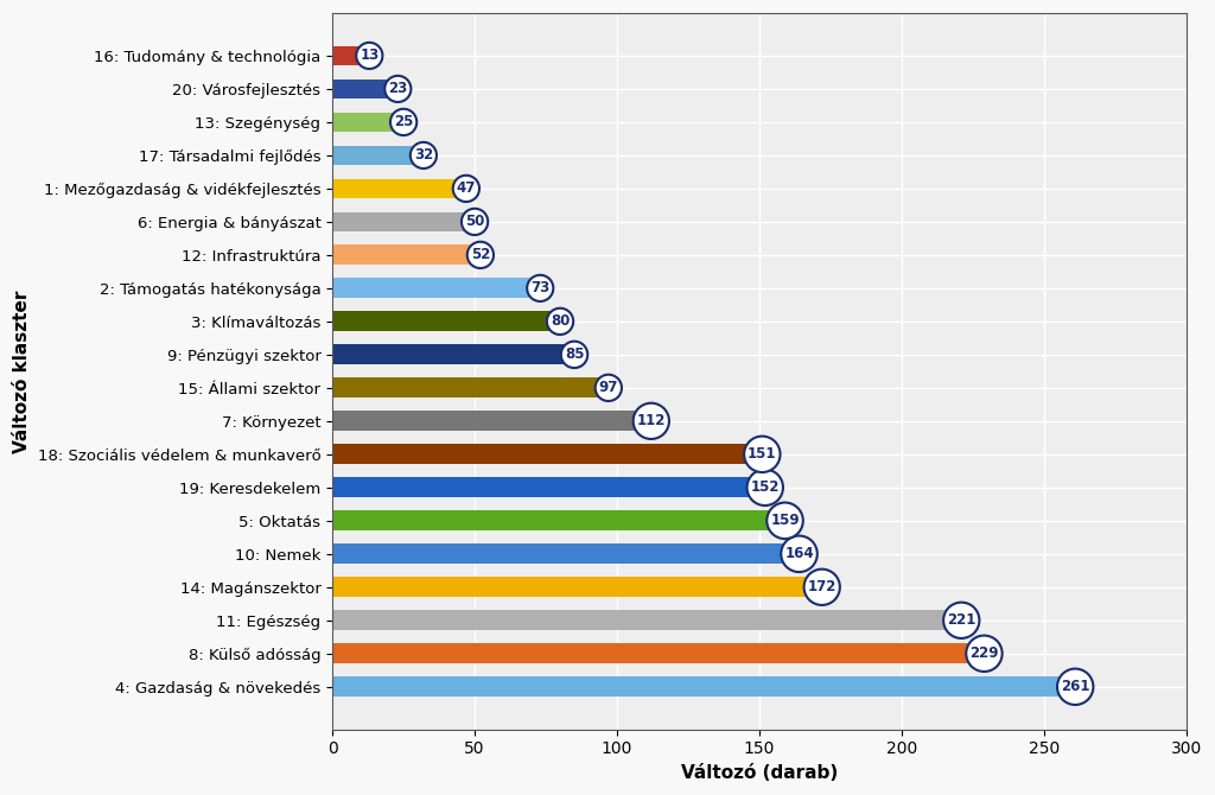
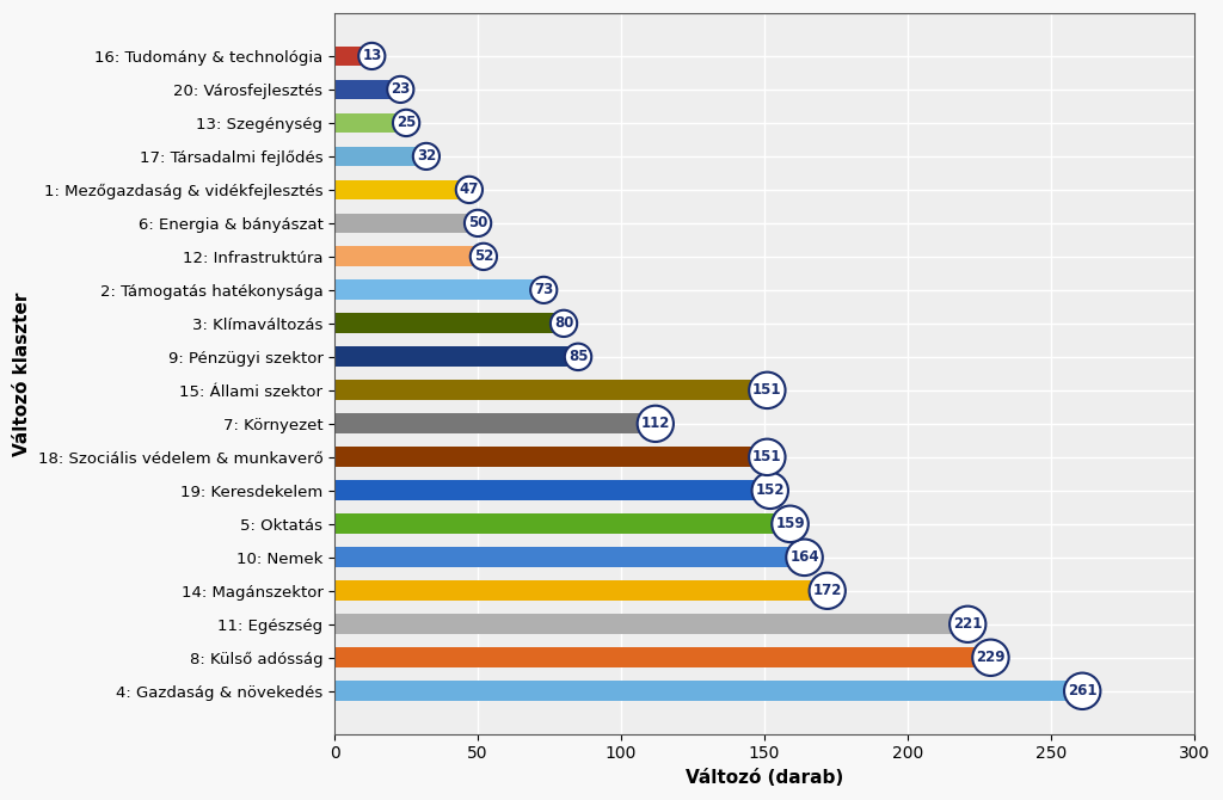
15: Állami szektor: 97 -> 151
